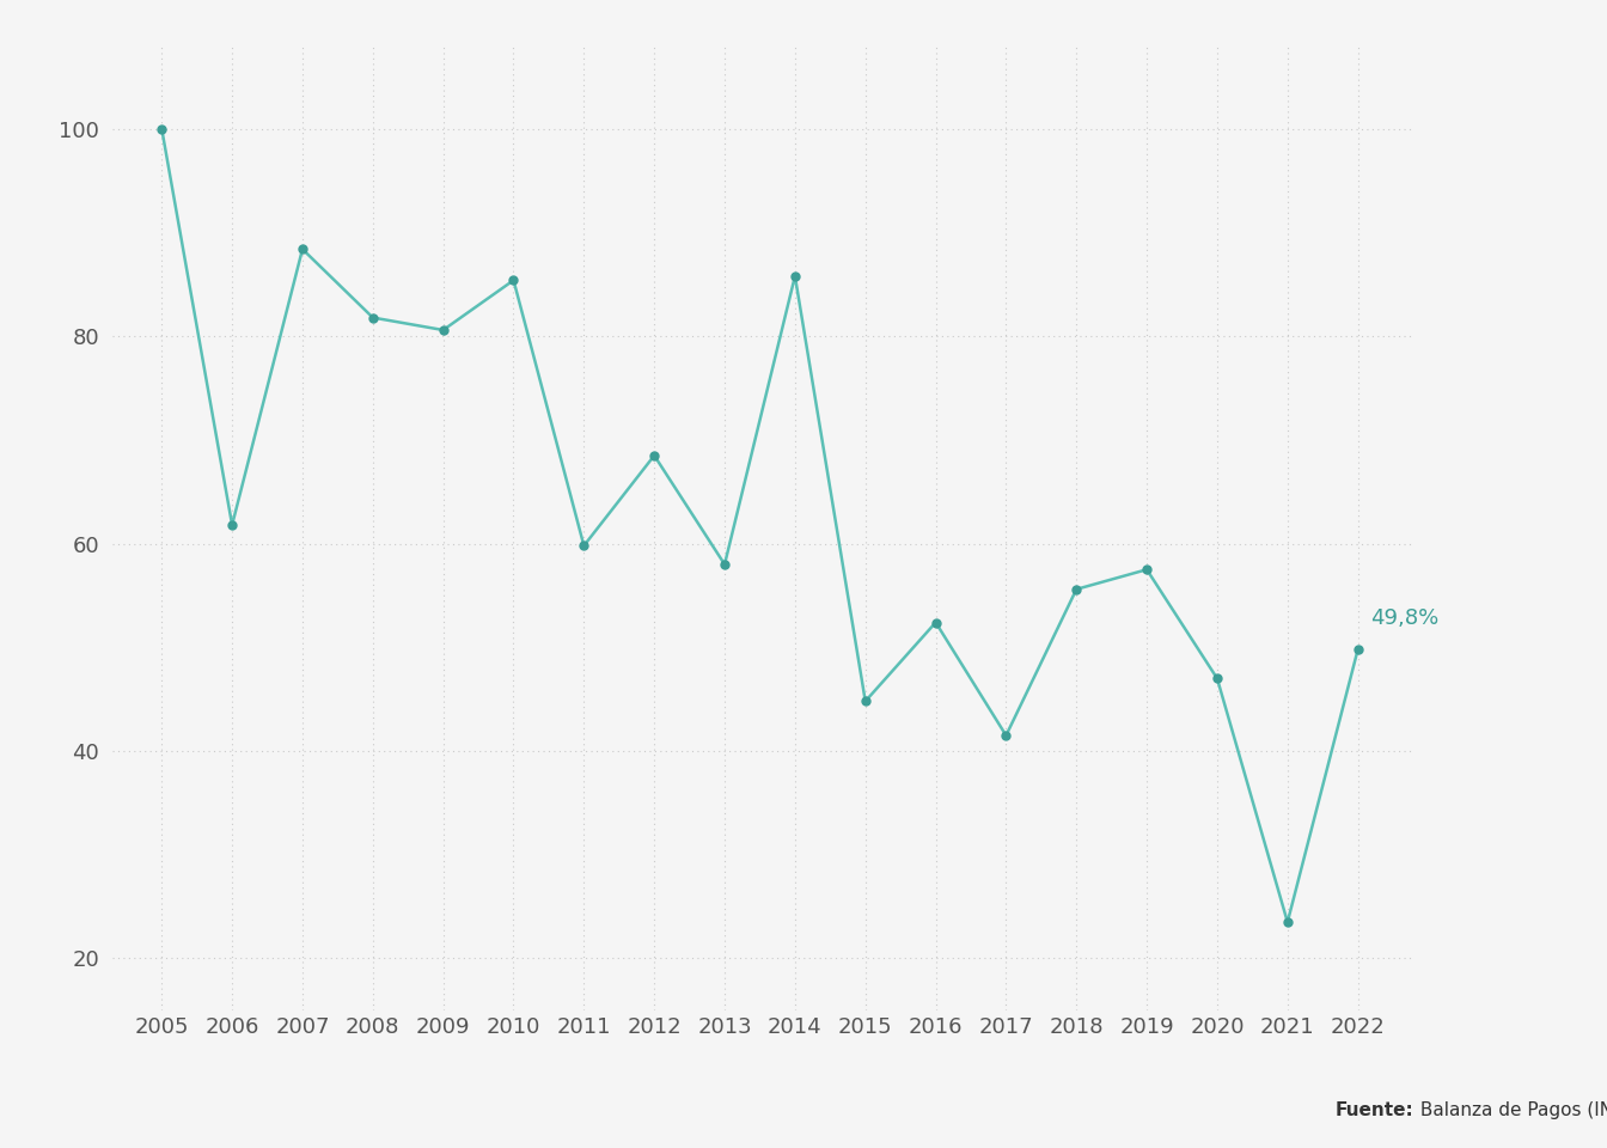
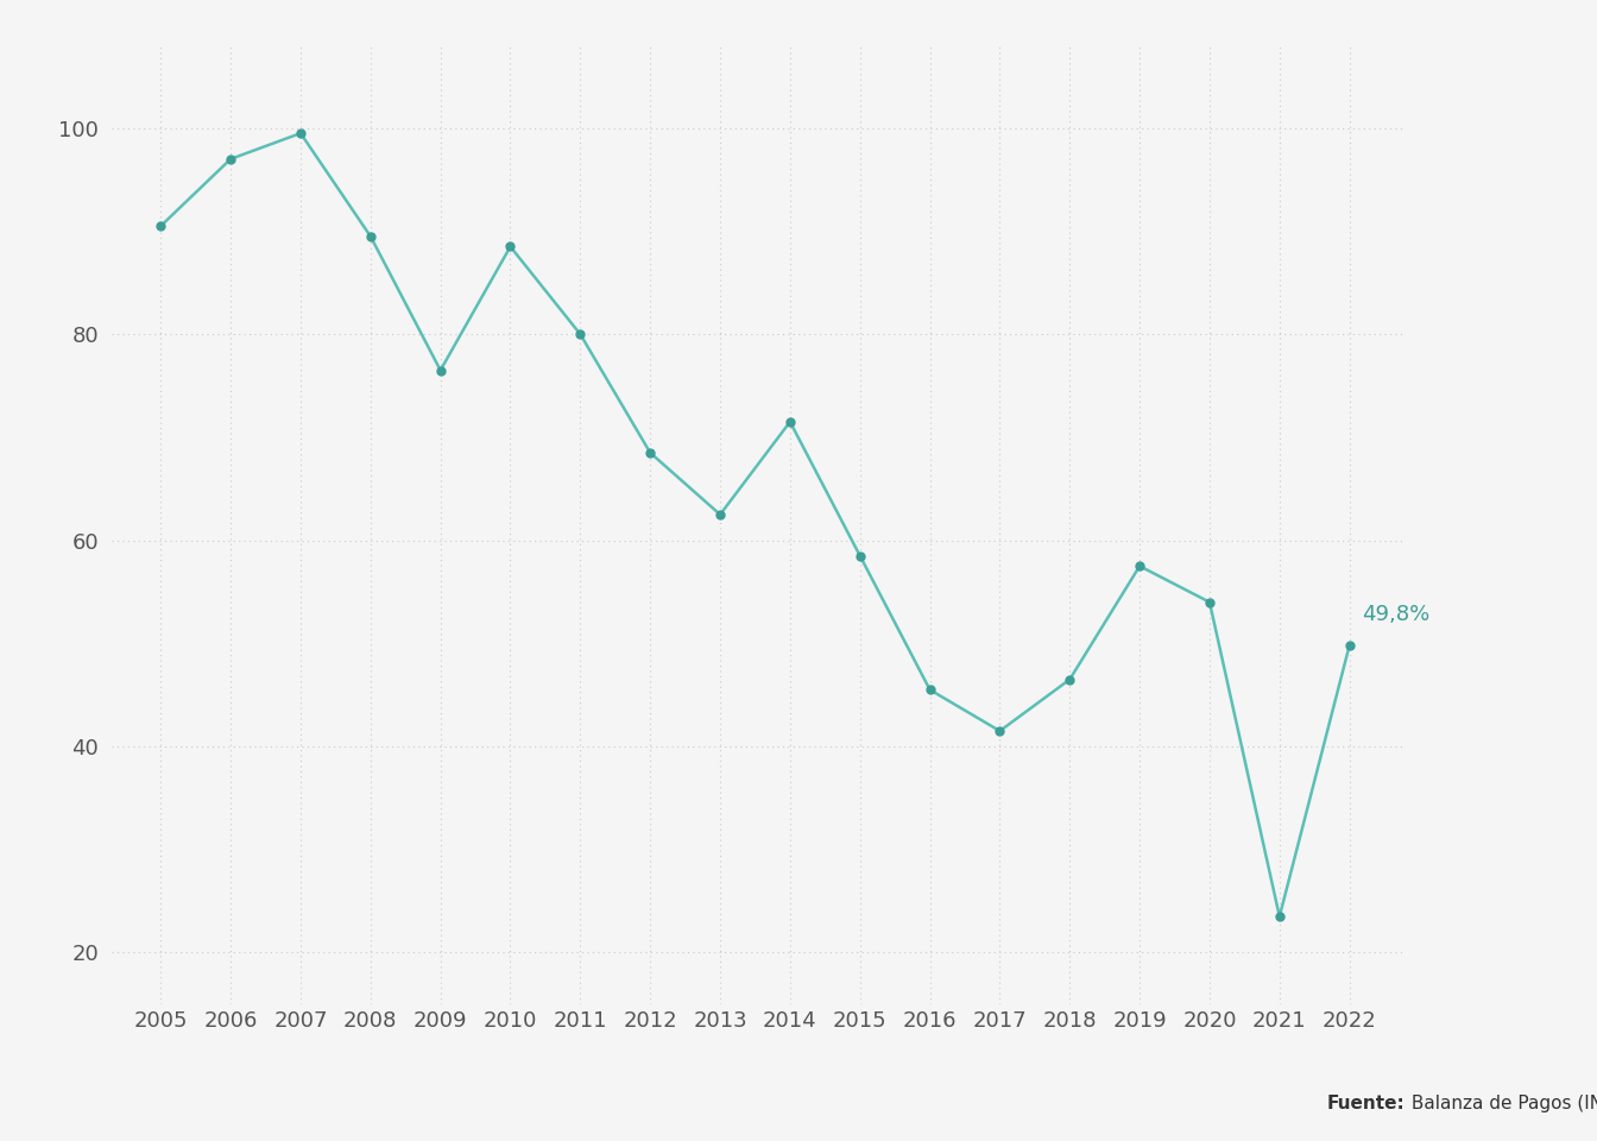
2005: 100.0 -> 90.5
2006: 61.8 -> 97.0
2007: 88.4 -> 99.5
2008: 81.8 -> 89.5
2009: 80.6 -> 76.5
2010: 85.4 -> 88.5
2011: 59.8 -> 80.0
2013: 58.0 -> 62.5
2014: 85.8 -> 71.5
2015: 44.8 -> 58.5
2016: 52.4 -> 45.5
2018: 55.6 -> 46.5
2020: 47.0 -> 54.0
